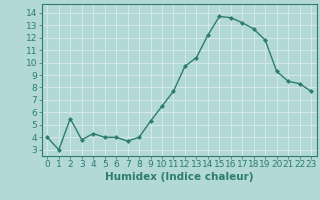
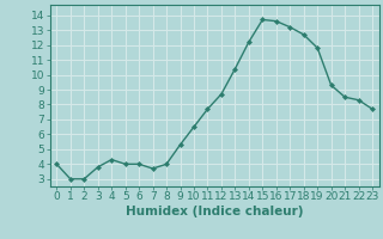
2: 5.5 -> 3.0
12: 9.7 -> 8.7
